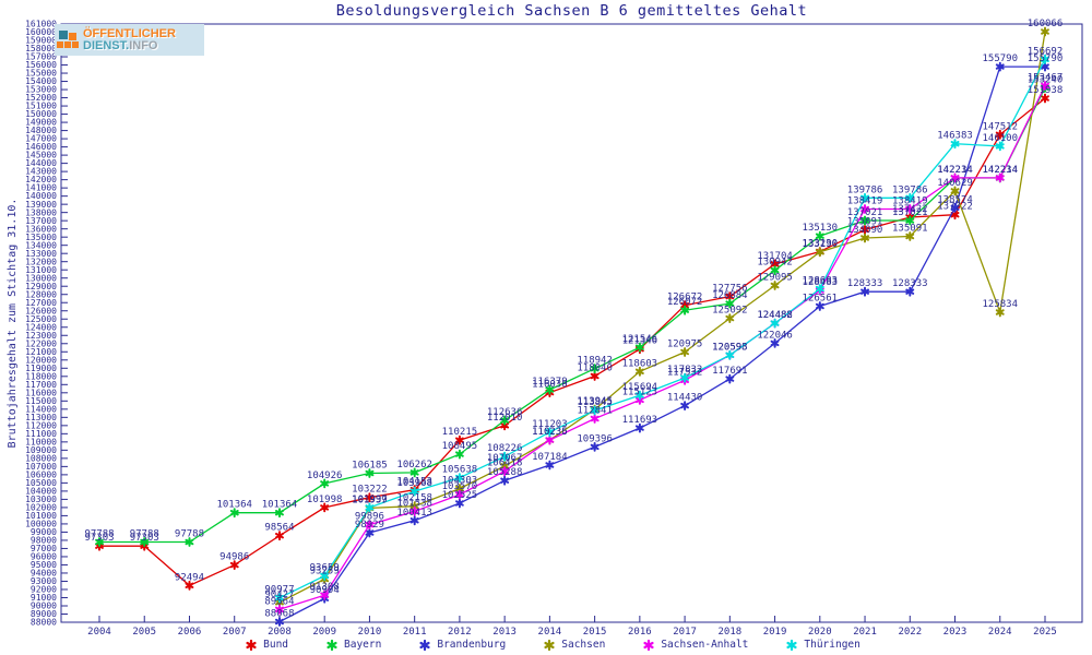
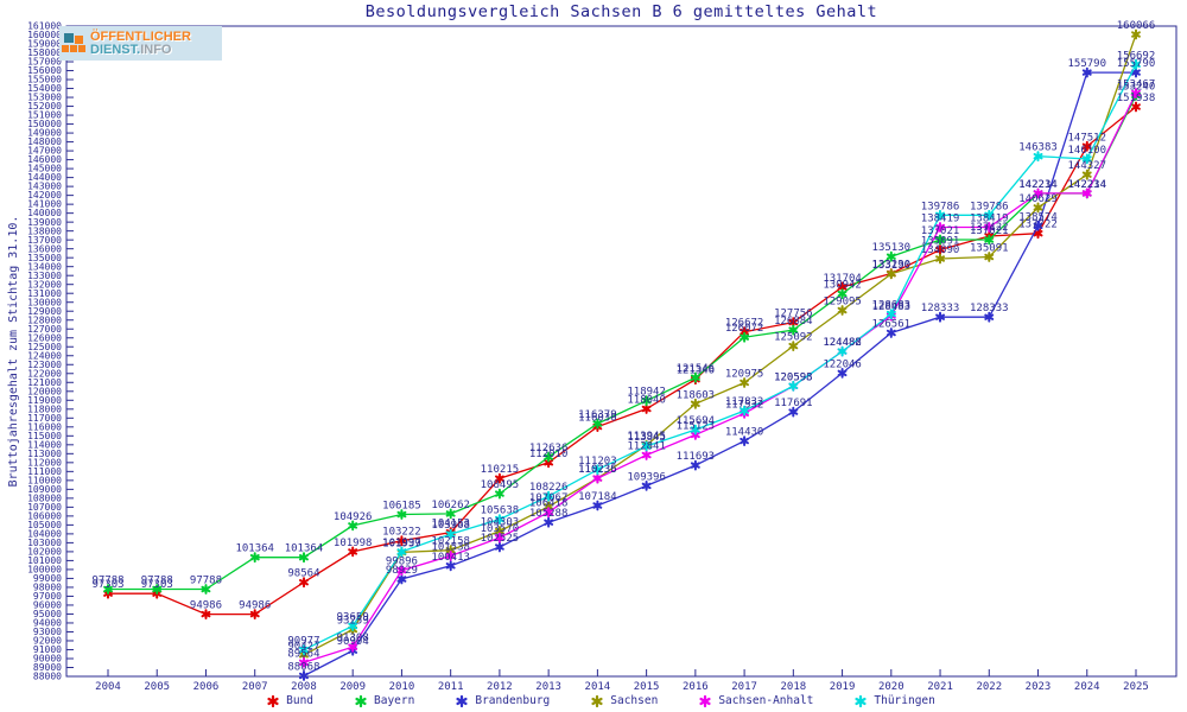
Bund/2006: 92494 -> 94986
Sachsen/2024: 125834 -> 144327
